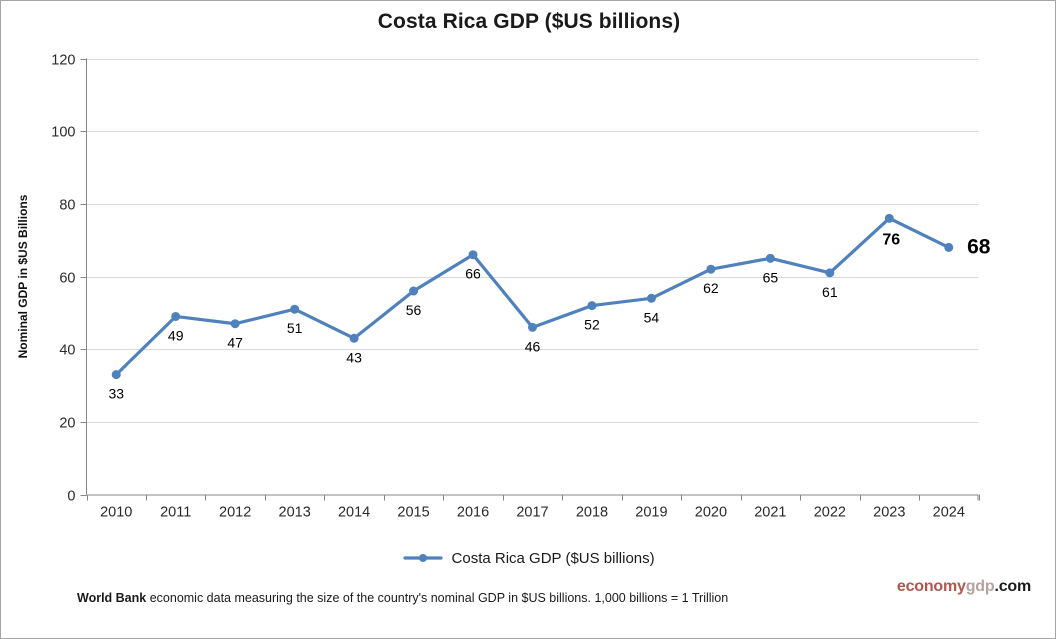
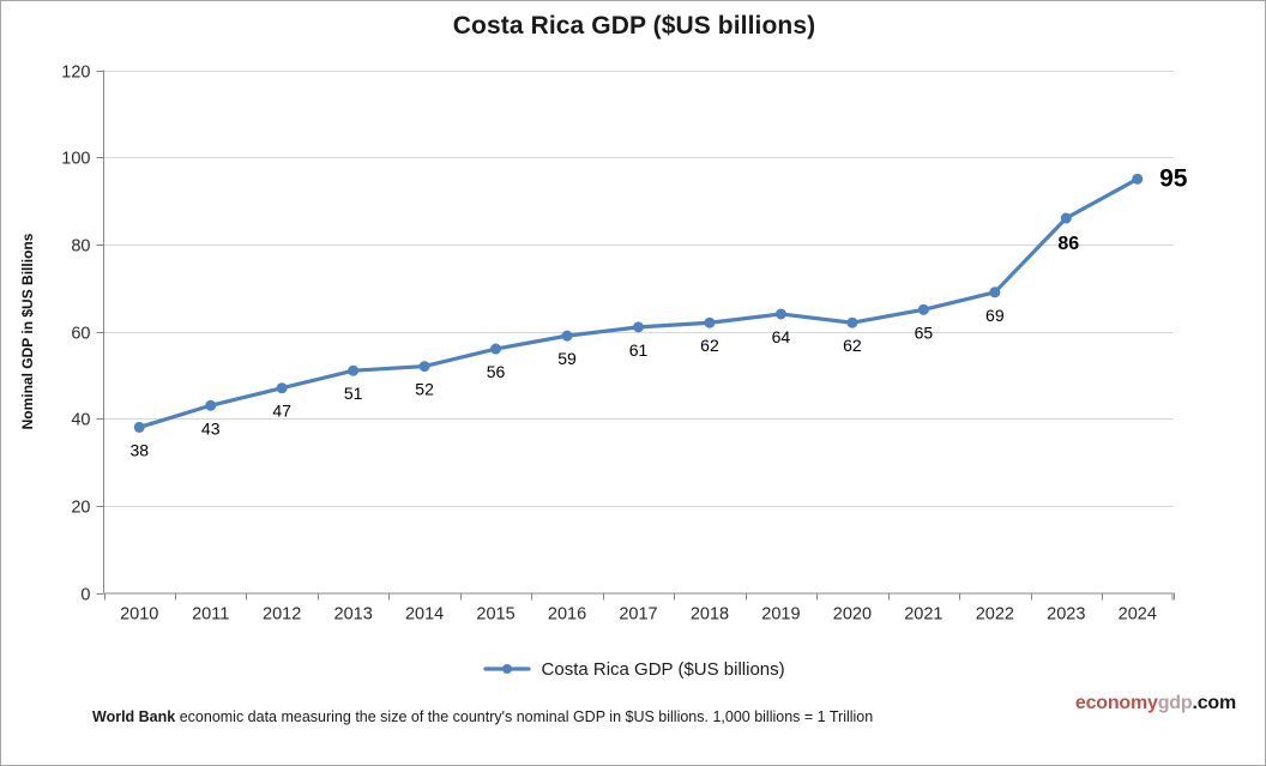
2010: 33 -> 38
2011: 49 -> 43
2014: 43 -> 52
2016: 66 -> 59
2017: 46 -> 61
2018: 52 -> 62
2019: 54 -> 64
2022: 61 -> 69
2023: 76 -> 86
2024: 68 -> 95
